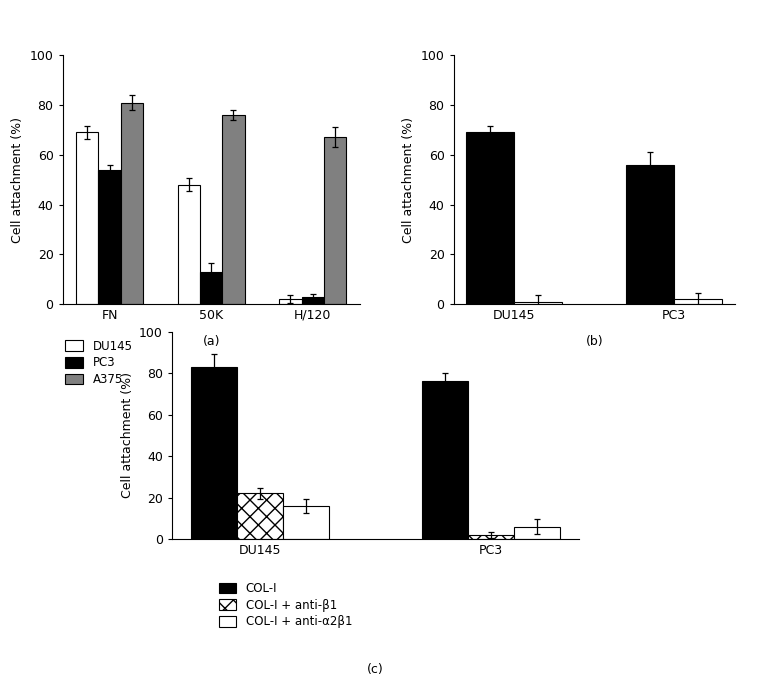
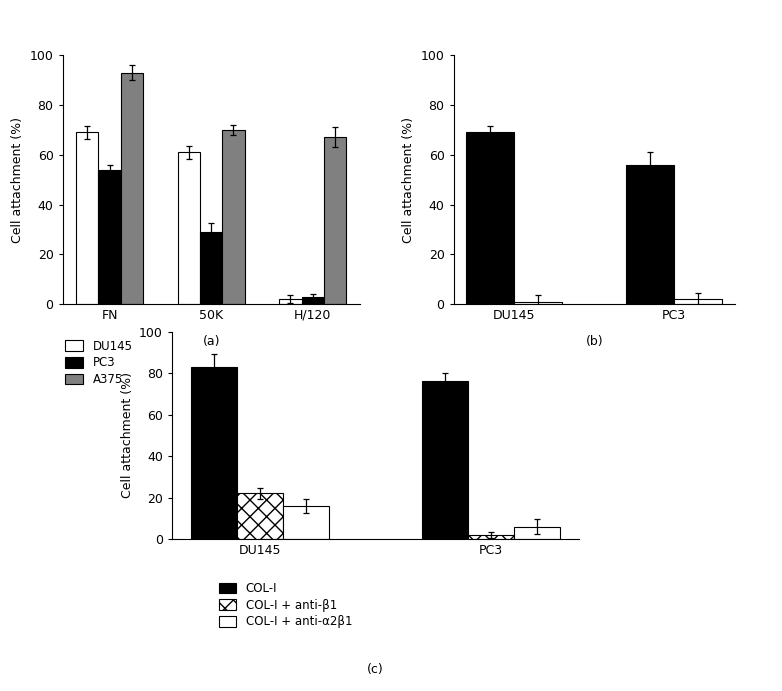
A375/FN: 81 -> 93
DU145/50K: 48 -> 61
PC3/50K: 13 -> 29
A375/50K: 76 -> 70
